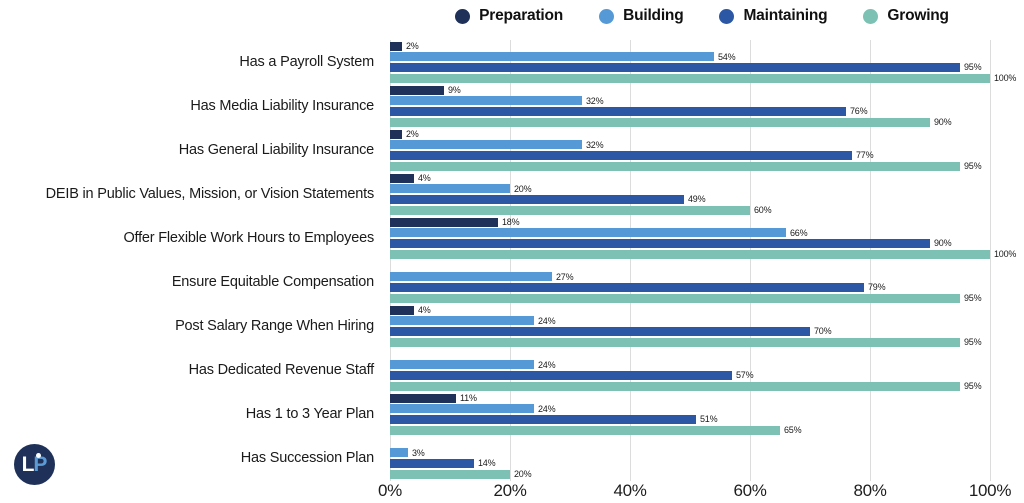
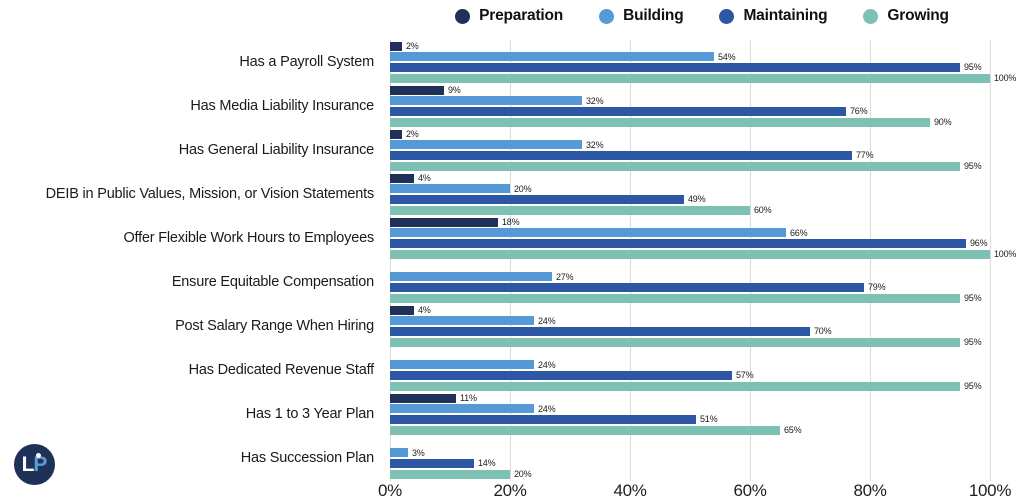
Maintaining/Offer Flexible Work Hours to Employees: 90% -> 96%
